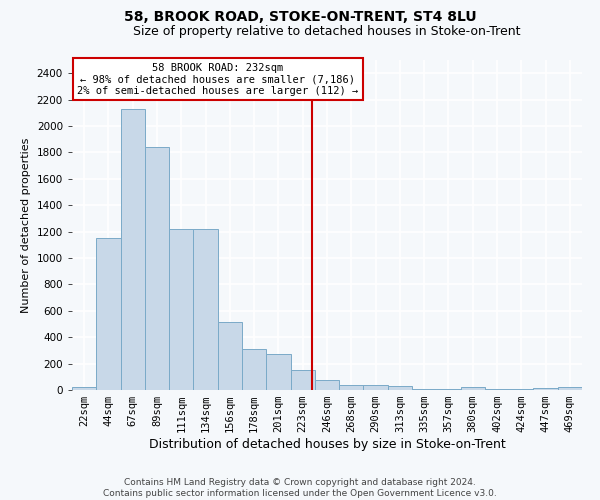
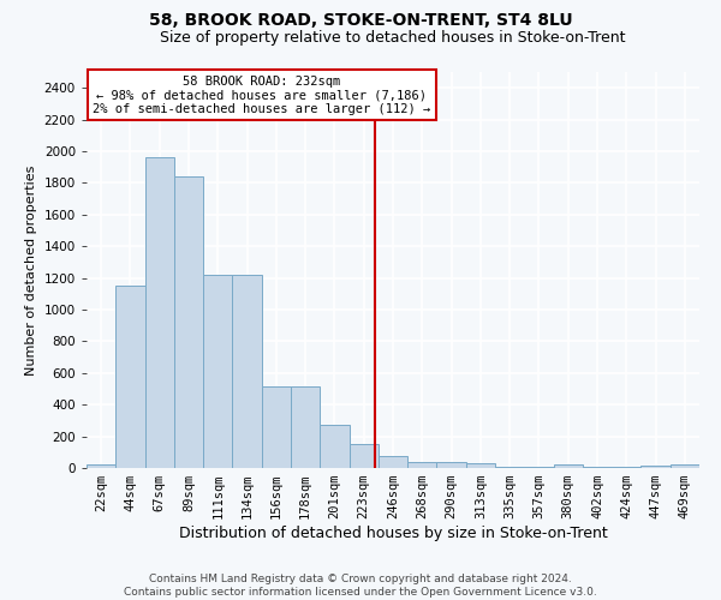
67sqm: 2130 -> 1960
178sqm: 310 -> 520
